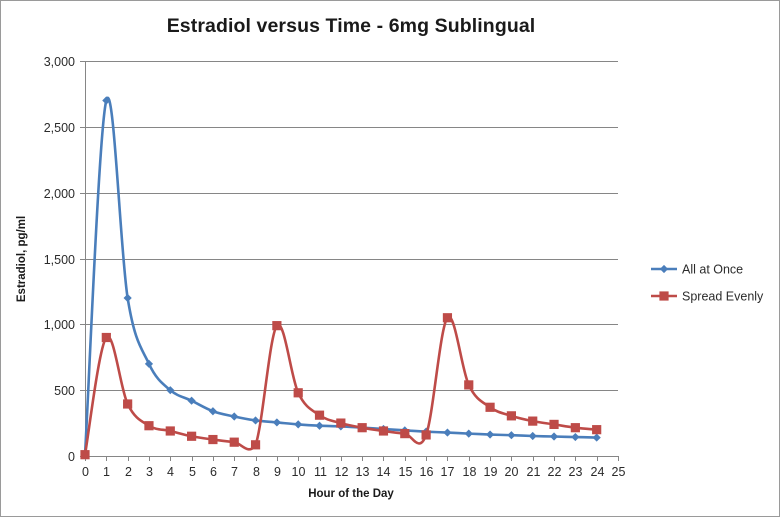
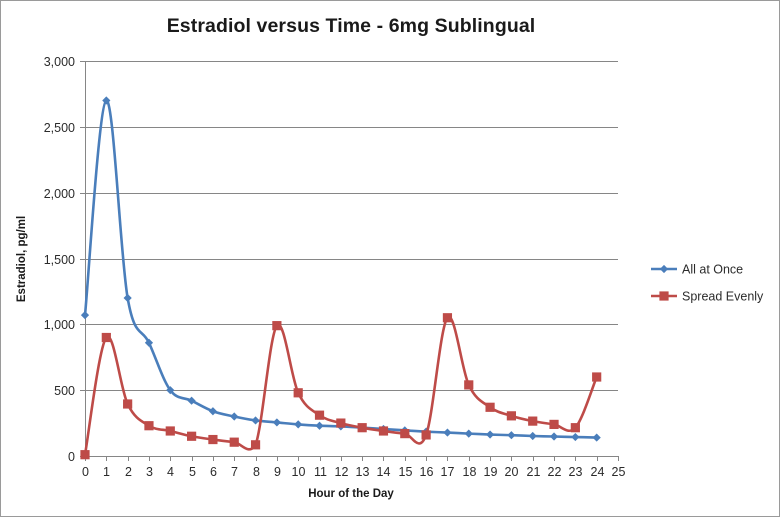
All at Once/0: 10 -> 1070
All at Once/3: 700 -> 860
Spread Evenly/24: 200 -> 600
